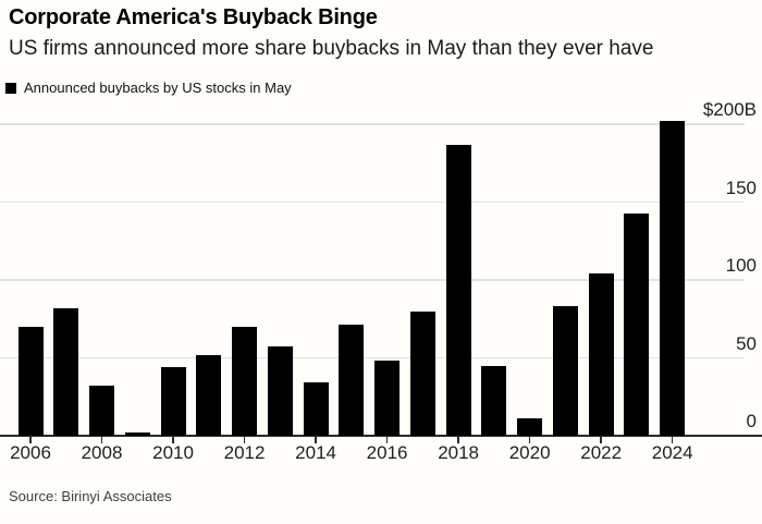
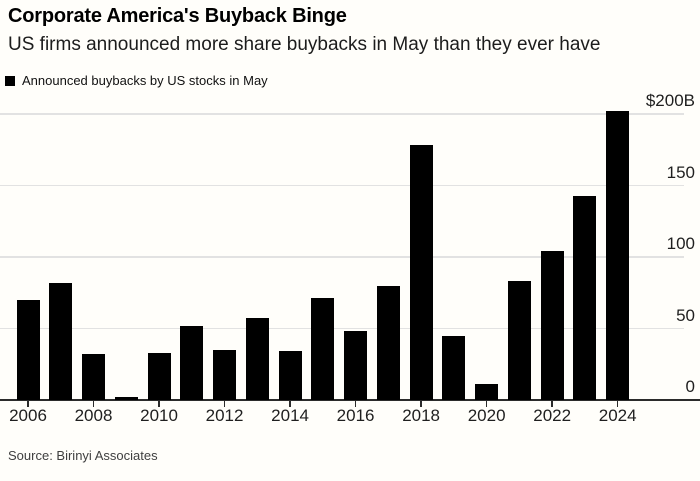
2010: $44B -> $33B
2012: $70B -> $35B
2018: $187B -> $178B
